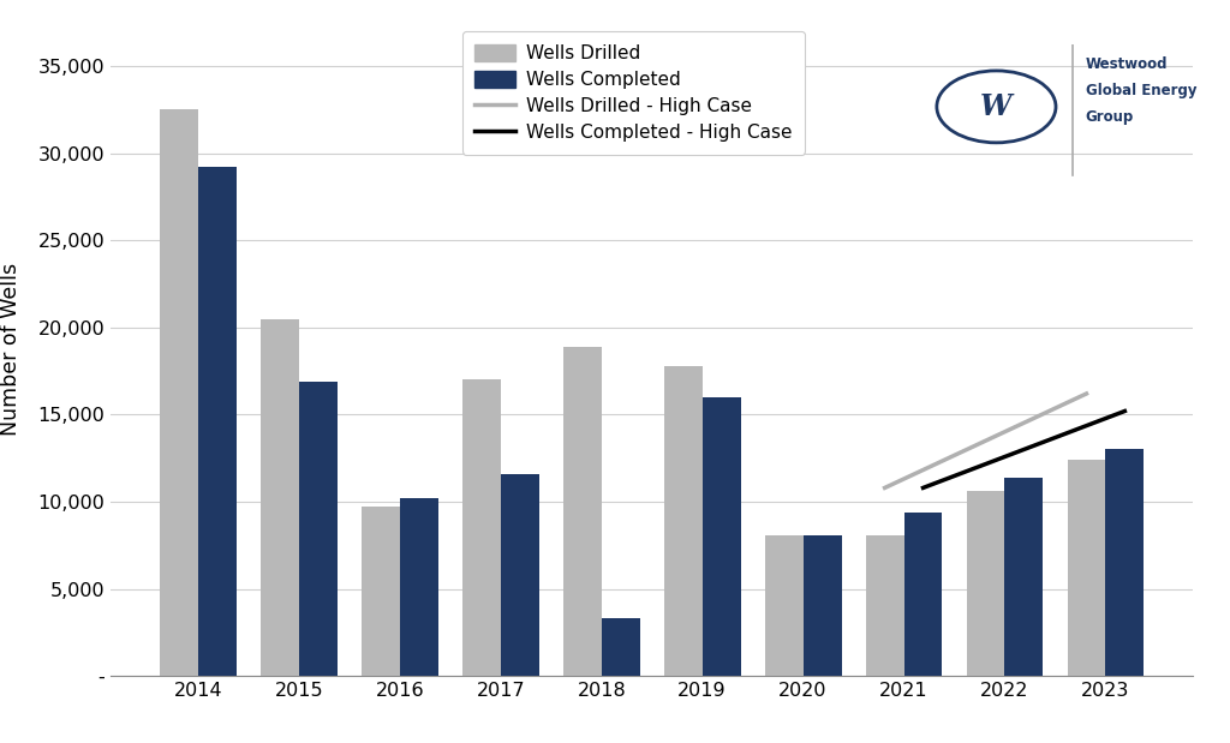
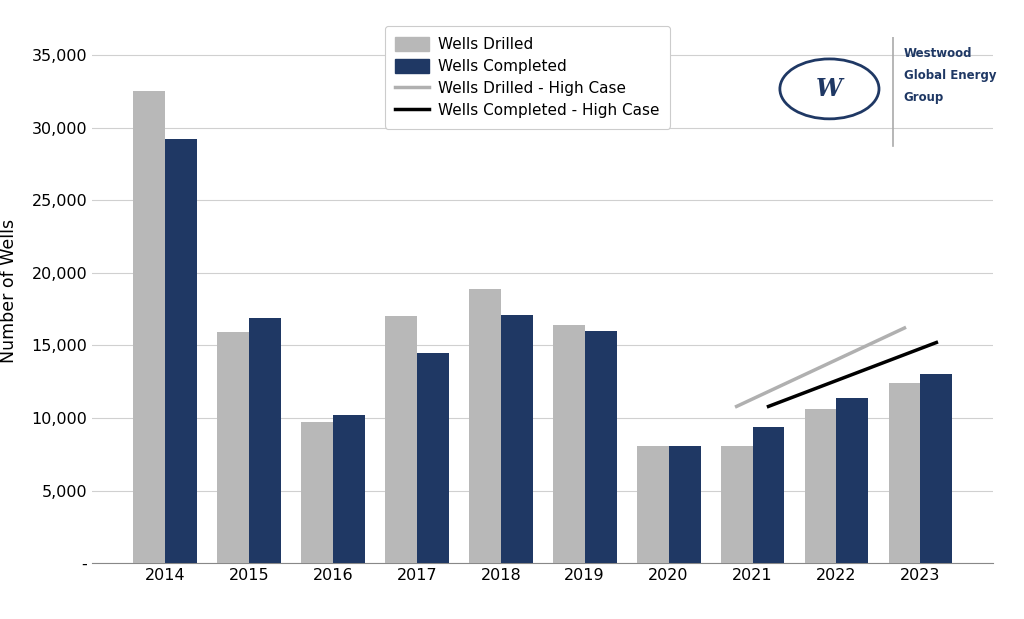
Wells Drilled/2015: 20,500 -> 15,900
Wells Completed/2017: 11,600 -> 14,500
Wells Completed/2018: 3,300 -> 17,100
Wells Drilled/2019: 17,800 -> 16,400
